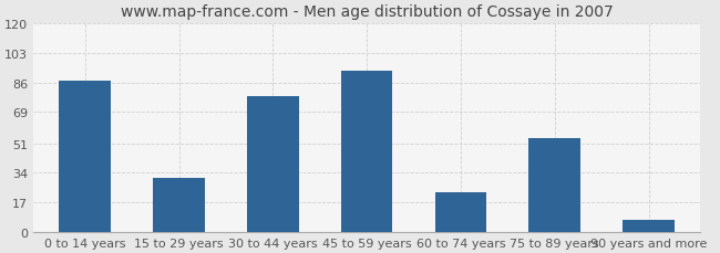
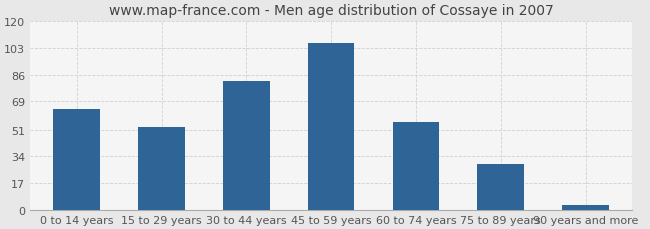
0 to 14 years: 87 -> 64
15 to 29 years: 31 -> 53
30 to 44 years: 78 -> 82
45 to 59 years: 93 -> 106
60 to 74 years: 23 -> 56
75 to 89 years: 54 -> 29
90 years and more: 7 -> 3
